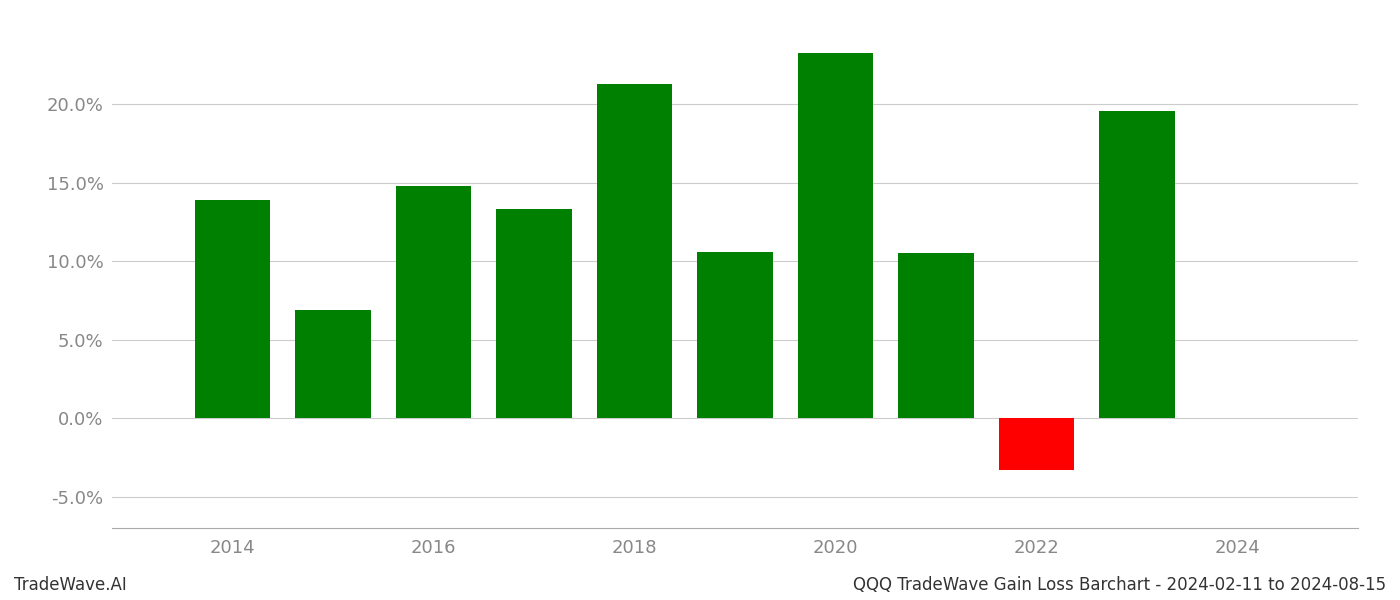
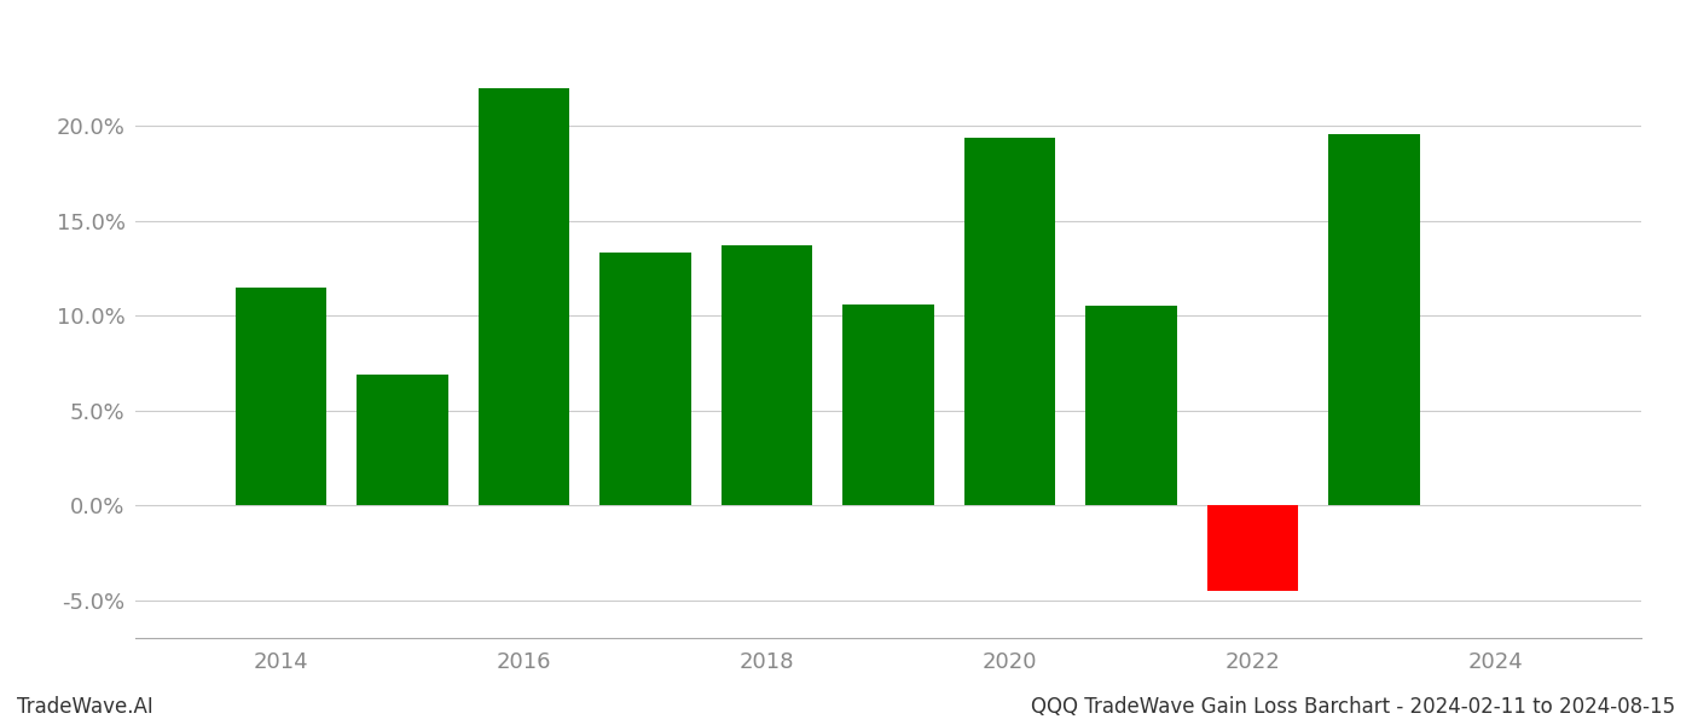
2014: 13.9% -> 11.5%
2016: 14.8% -> 22.0%
2018: 21.3% -> 13.7%
2020: 23.3% -> 19.4%
2022: -3.3% -> -4.5%
